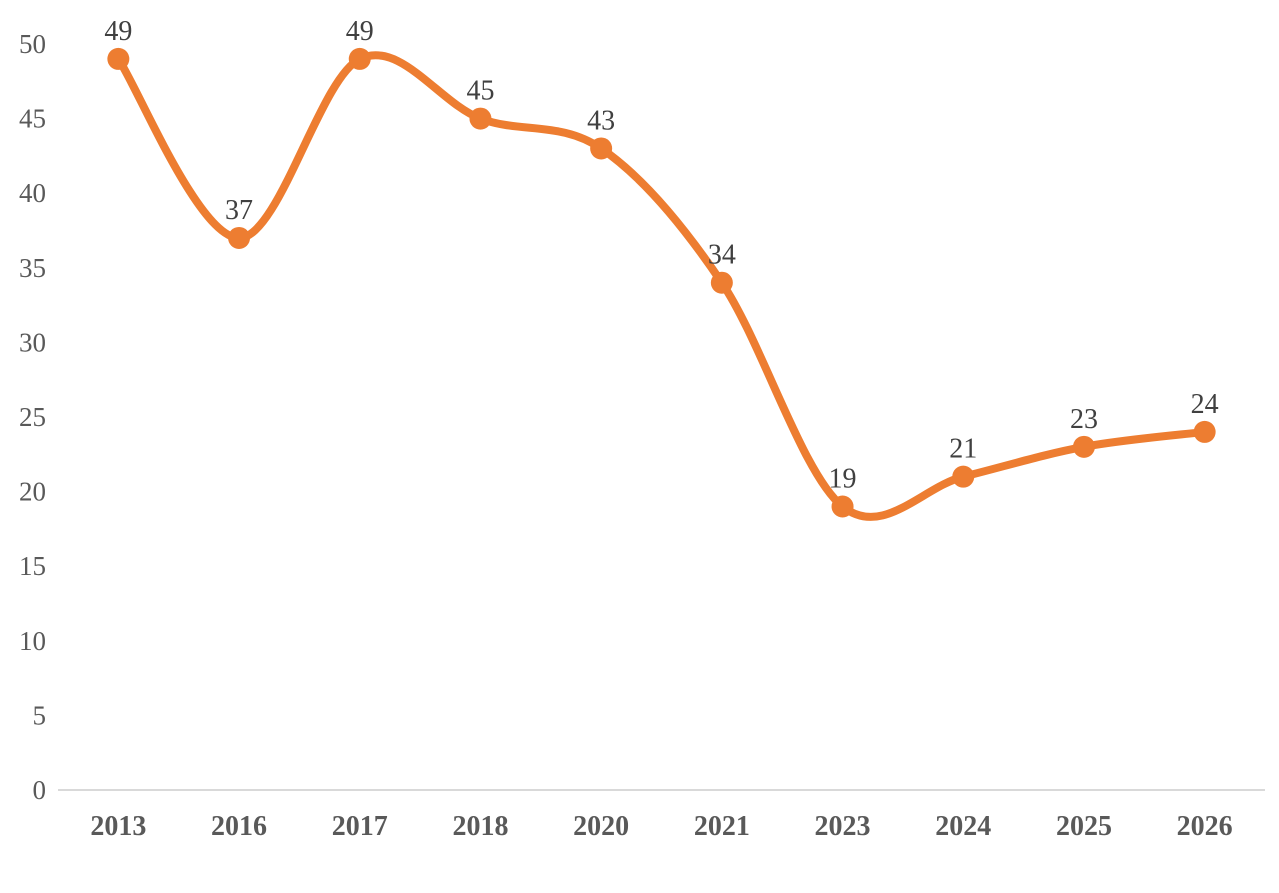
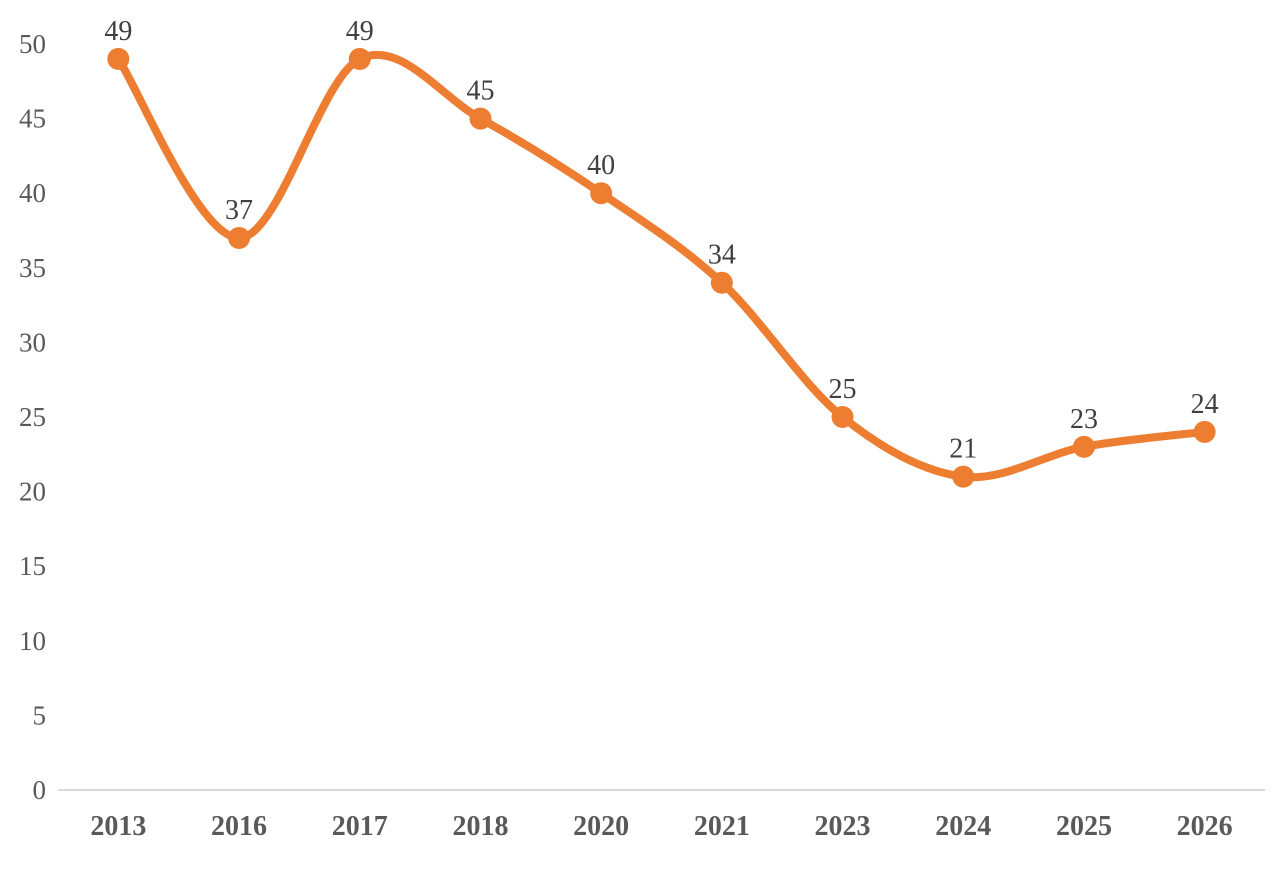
2020: 43 -> 40
2023: 19 -> 25
